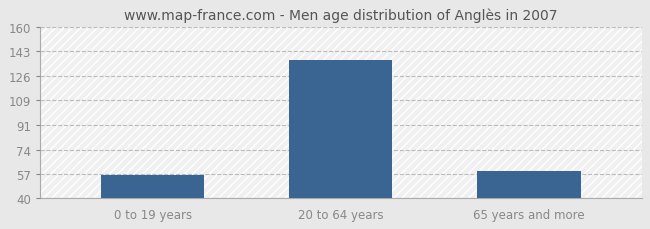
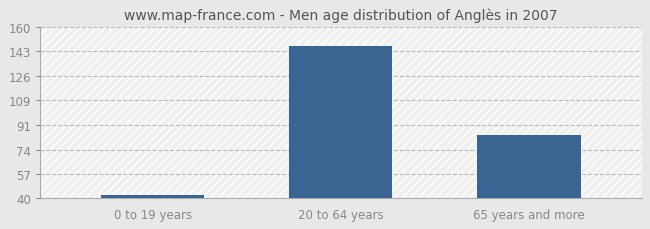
0 to 19 years: 56 -> 42
20 to 64 years: 137 -> 147
65 years and more: 59 -> 84
